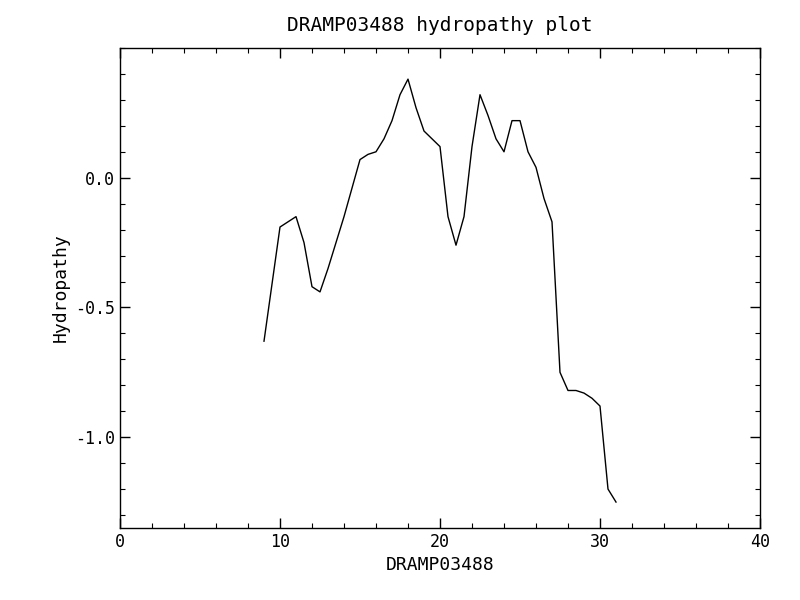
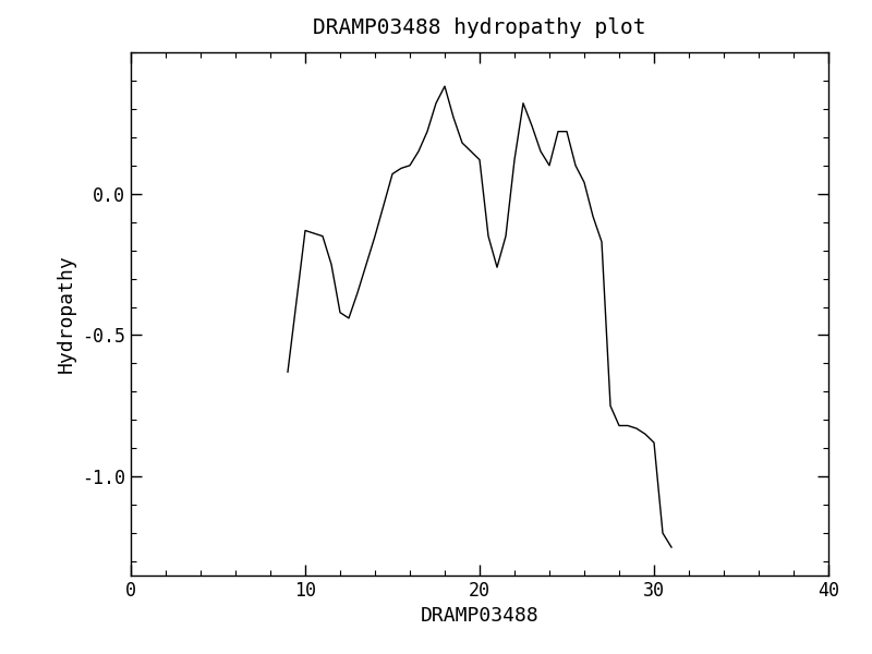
10: -0.19 -> -0.13
